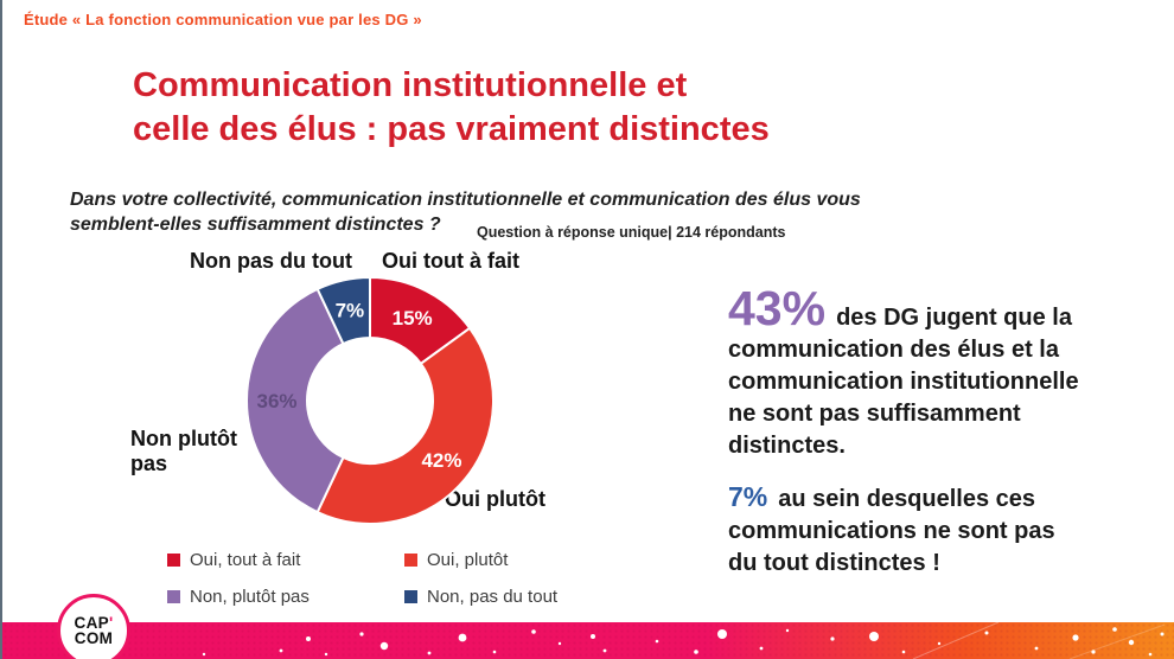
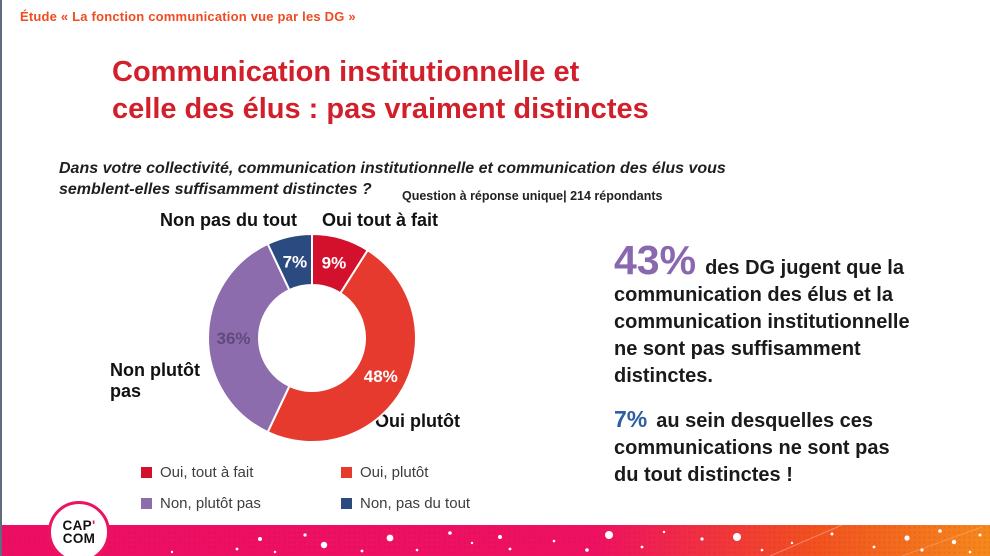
Oui, tout à fait: 15% -> 9%
Oui, plutôt: 42% -> 48%
